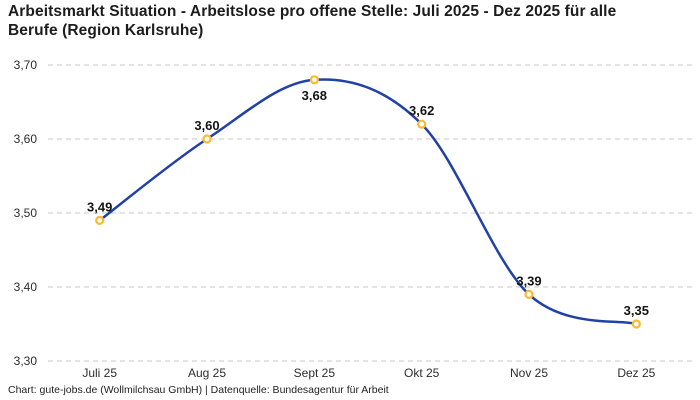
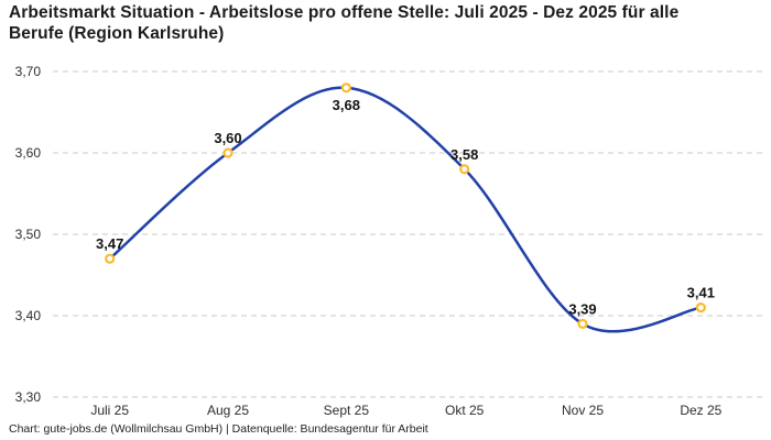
Juli 25: 3,49 -> 3,47
Okt 25: 3,62 -> 3,58
Dez 25: 3,35 -> 3,41
